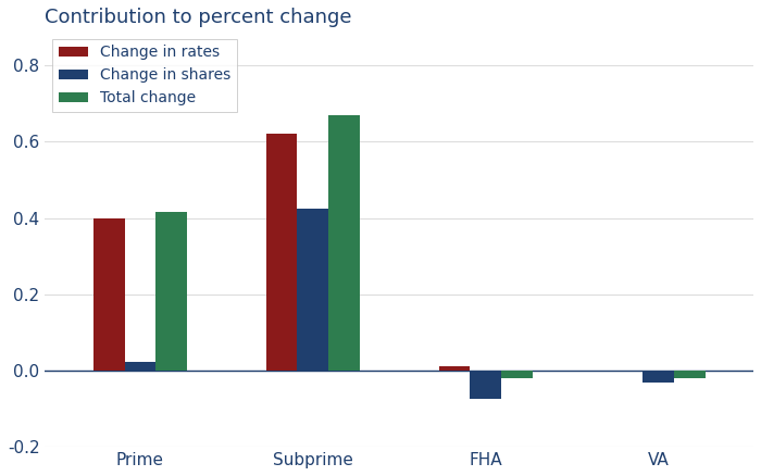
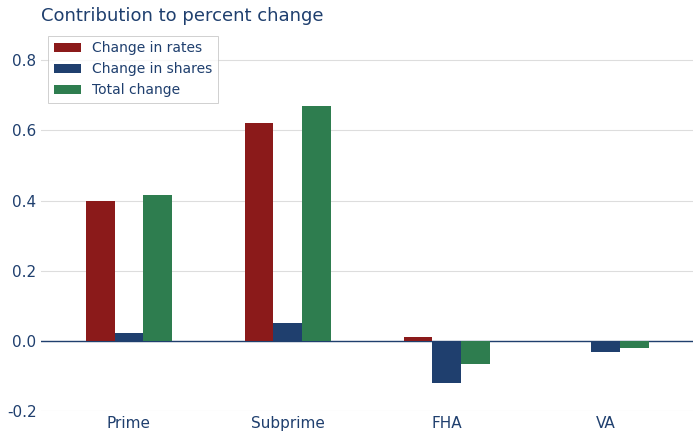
Change in shares/Subprime: 0.425 -> 0.050
Change in shares/FHA: -0.075 -> -0.120
Total change/FHA: -0.020 -> -0.065
